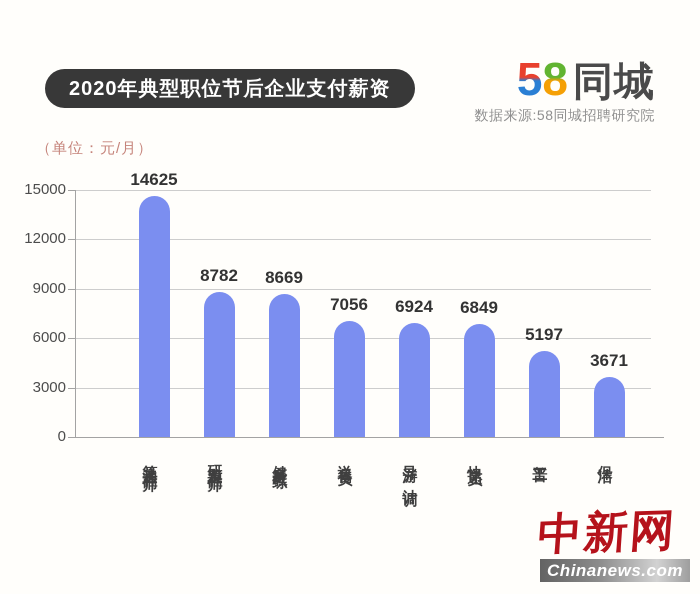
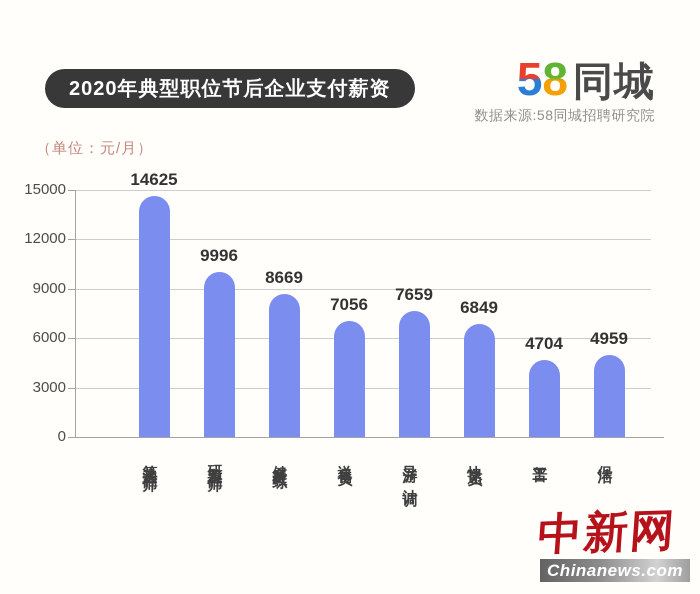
研发工程师: 8782 -> 9996
导游／计调: 6924 -> 7659
普工: 5197 -> 4704
保洁: 3671 -> 4959
